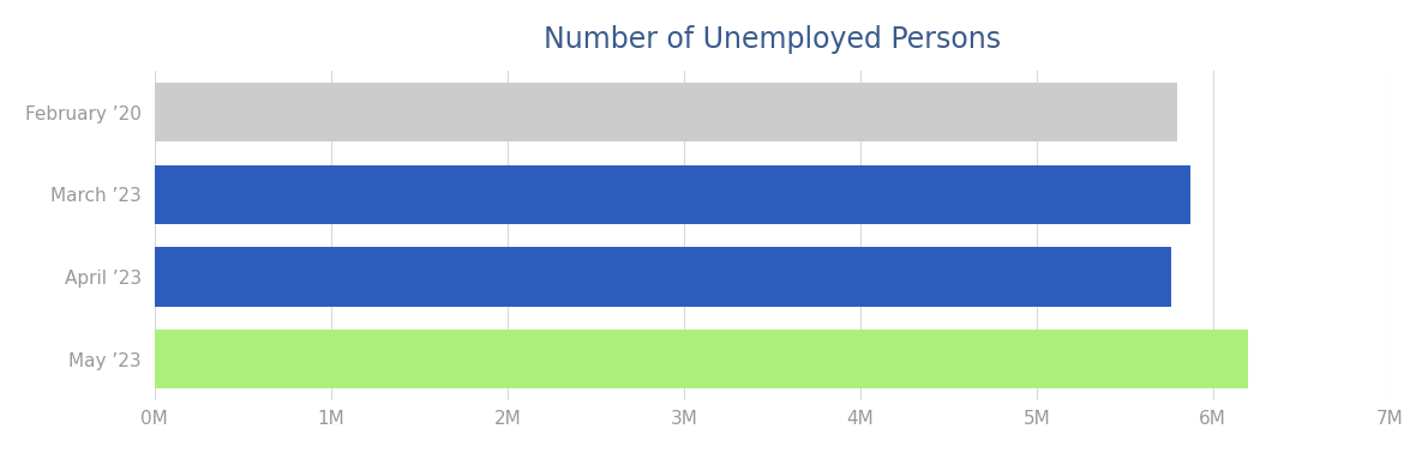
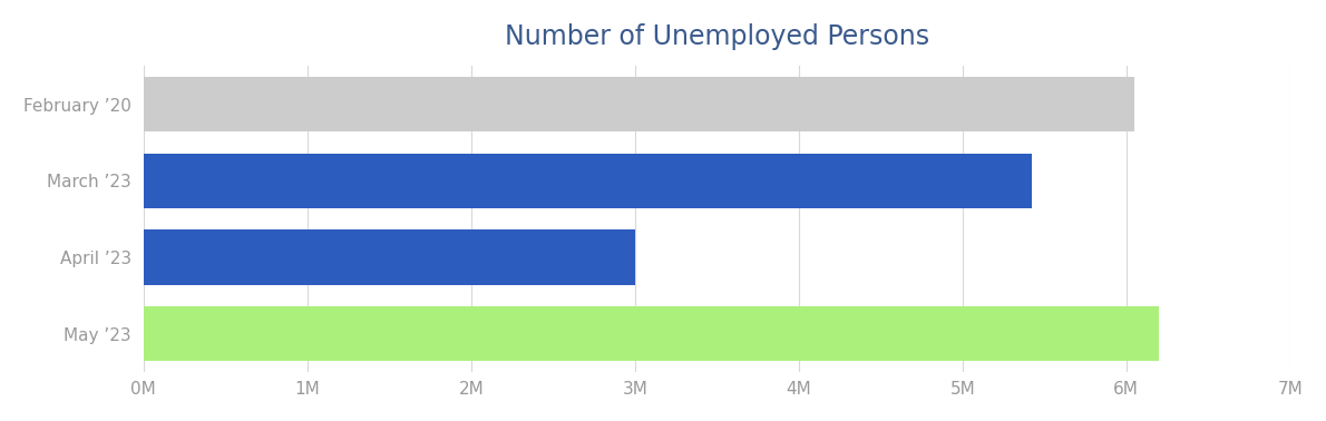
February ’20: 5.80M -> 6.05M
March ’23: 5.87M -> 5.42M
April ’23: 5.76M -> 3.00M
